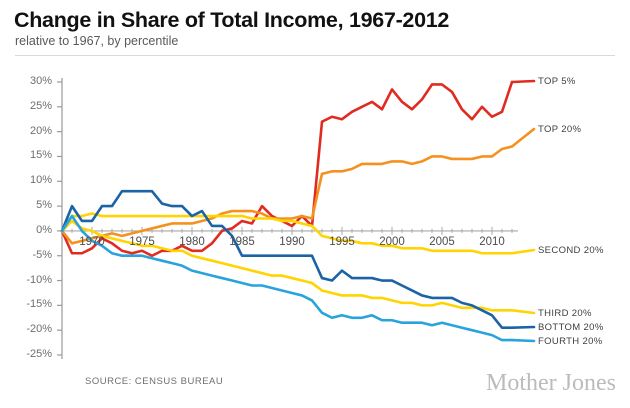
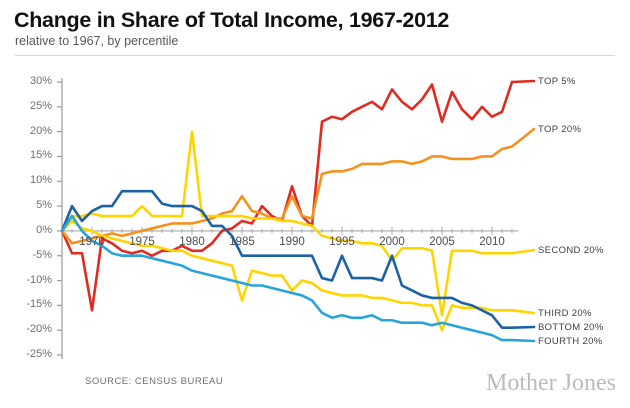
TOP 5%/1970: -4% -> -16%
BOTTOM 20%/1970: 2% -> 4%
SECOND 20%/1975: 3% -> 5%
SECOND 20%/1980: 3% -> 20%
BOTTOM 20%/1980: 3% -> 5%
TOP 20%/1985: 4% -> 7%
THIRD 20%/1985: -8% -> -14%
TOP 5%/1990: 1% -> 9%
TOP 20%/1990: 2% -> 7%
THIRD 20%/1990: -10% -> -12%
BOTTOM 20%/1995: -8% -> -5%
SECOND 20%/2000: -3% -> -6%
BOTTOM 20%/2000: -10% -> -5%
TOP 5%/2005: 30% -> 22%
SECOND 20%/2005: -4% -> -17%
THIRD 20%/2005: -14% -> -20%
